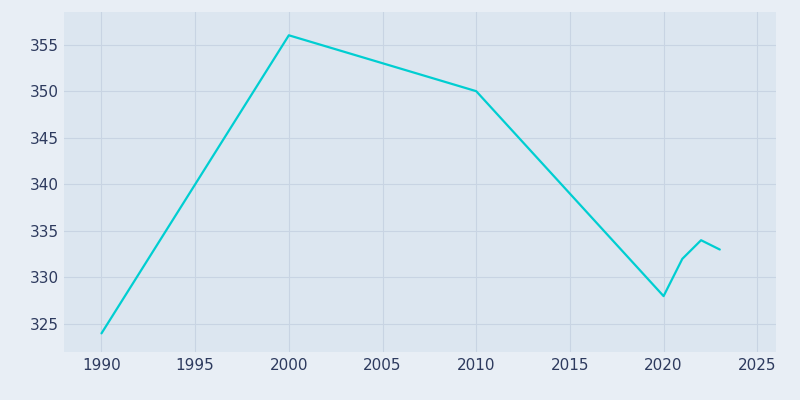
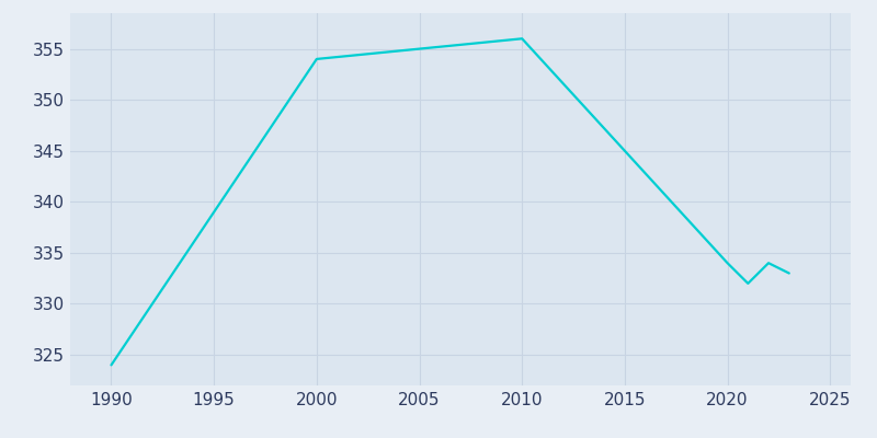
2000: 356 -> 354
2010: 350 -> 356
2020: 328 -> 334
